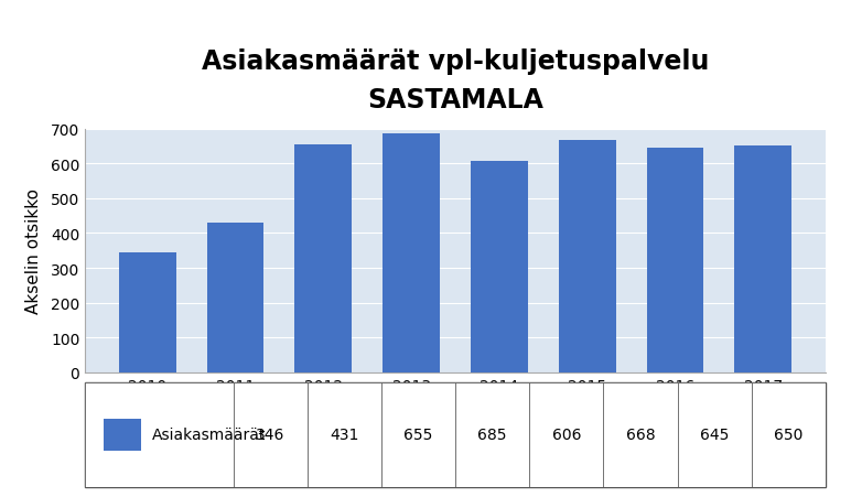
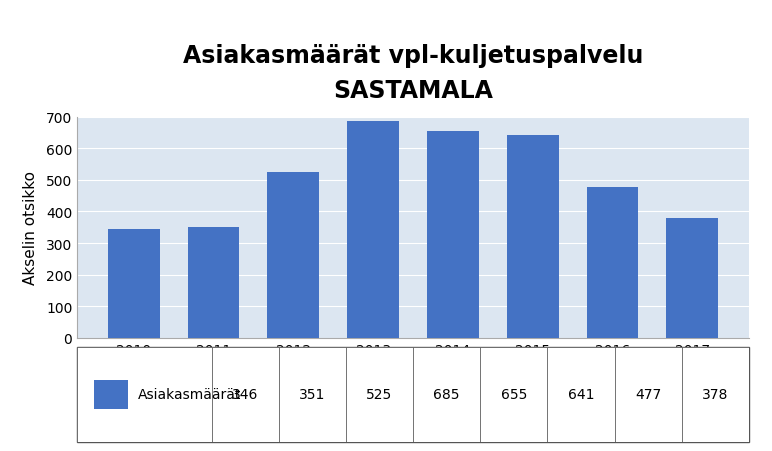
2011: 431 -> 351
2012: 655 -> 525
2014: 606 -> 655
2015: 668 -> 641
2016: 645 -> 477
2017: 650 -> 378
